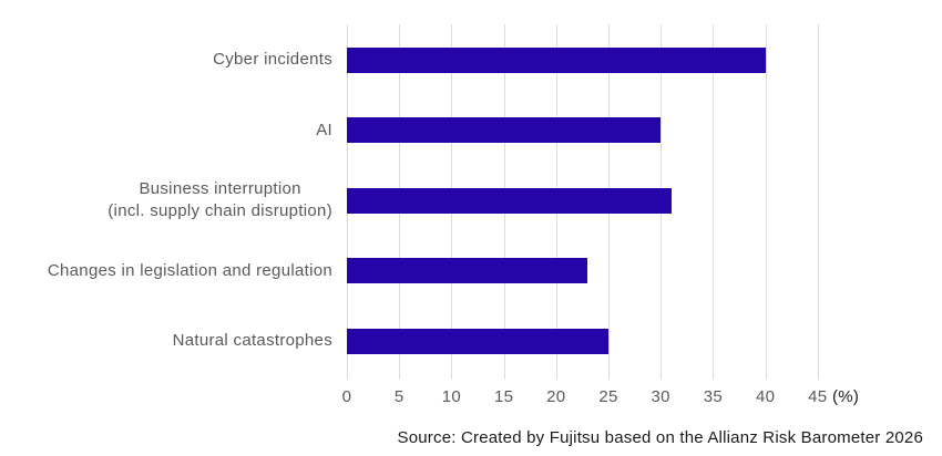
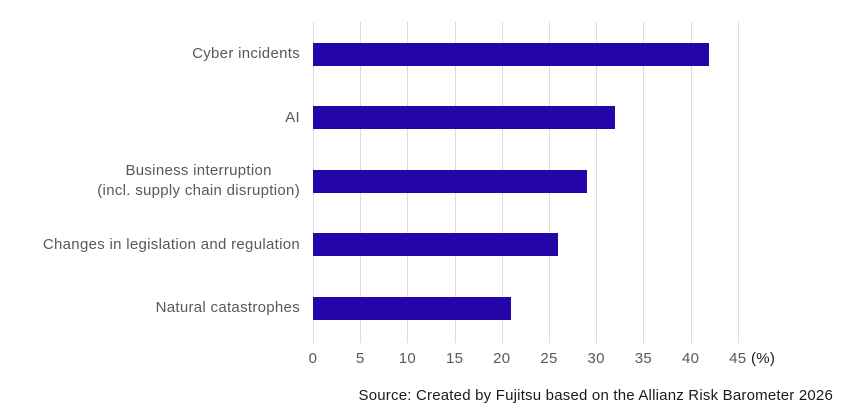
Cyber incidents: 40 -> 42
AI: 30 -> 32
Business interruption (incl. supply chain disruption): 31 -> 29
Changes in legislation and regulation: 23 -> 26
Natural catastrophes: 25 -> 21
